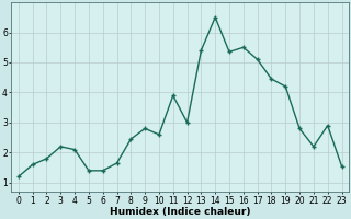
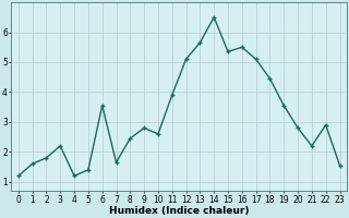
4: 2.10 -> 1.20
6: 1.40 -> 3.55
12: 3.00 -> 5.10
13: 5.40 -> 5.65
19: 4.20 -> 3.55
